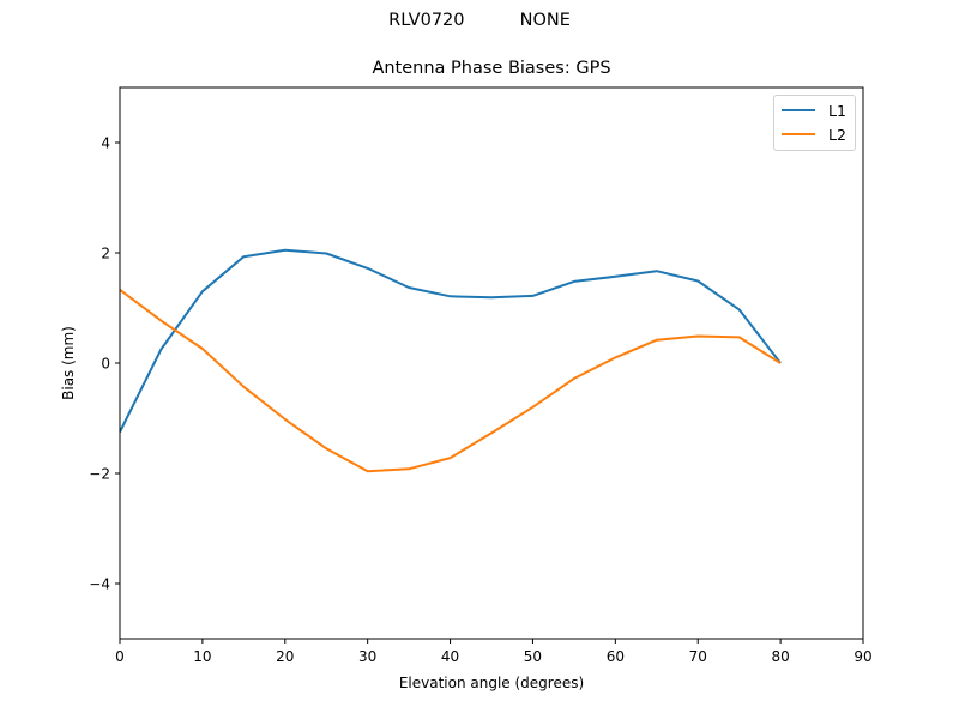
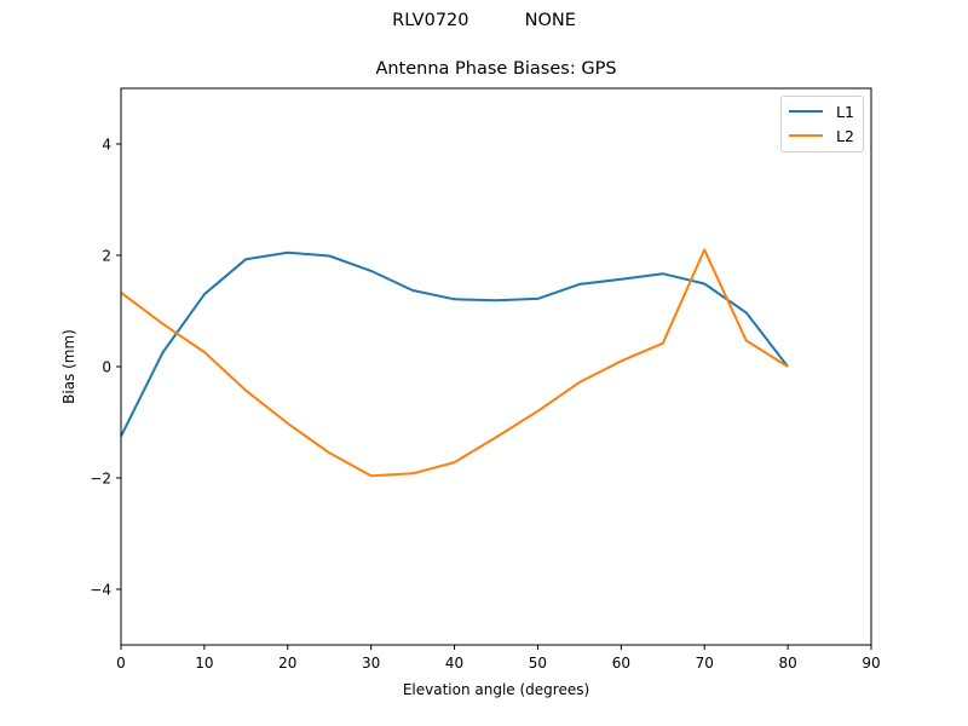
L2/70: 0.5 -> 2.1
